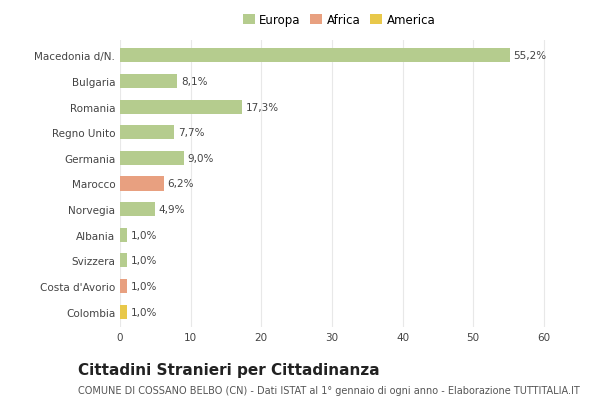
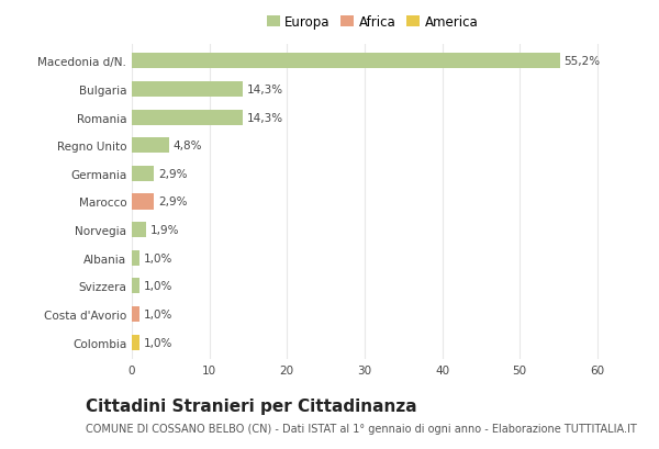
Bulgaria: 8,1% -> 14,3%
Romania: 17,3% -> 14,3%
Regno Unito: 7,7% -> 4,8%
Germania: 9,0% -> 2,9%
Marocco: 6,2% -> 2,9%
Norvegia: 4,9% -> 1,9%
